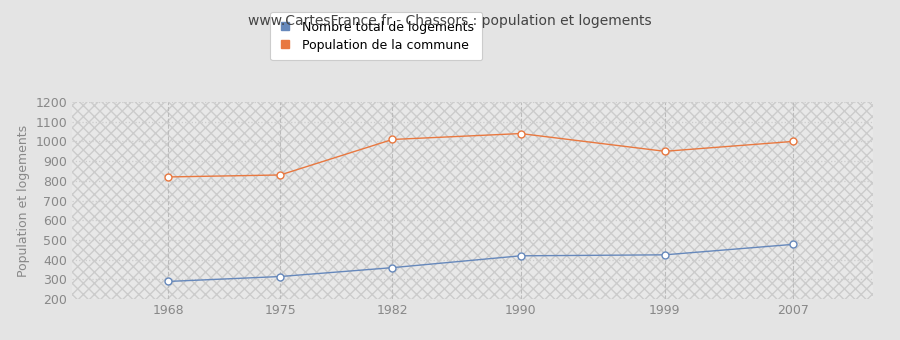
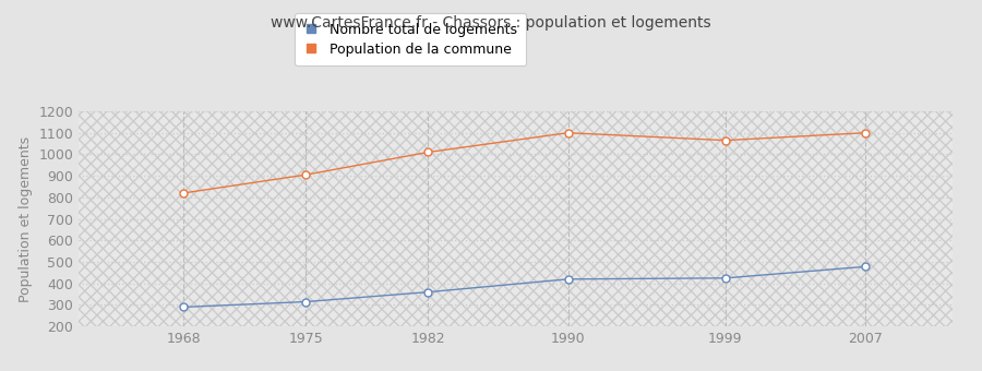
Population de la commune/1975: 830 -> 900
Population de la commune/1990: 1040 -> 1100
Population de la commune/1999: 950 -> 1060
Population de la commune/2007: 1000 -> 1100
